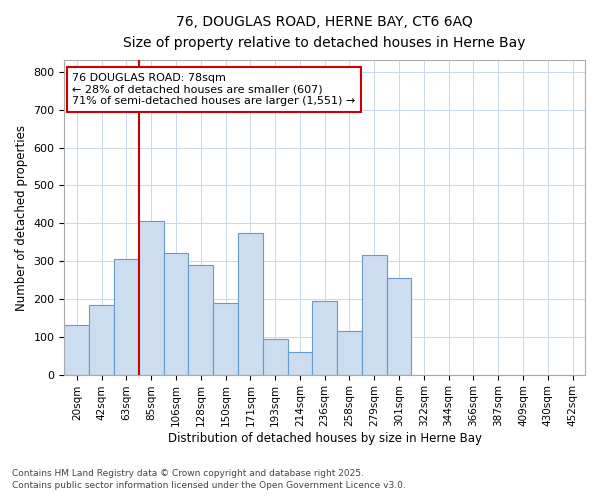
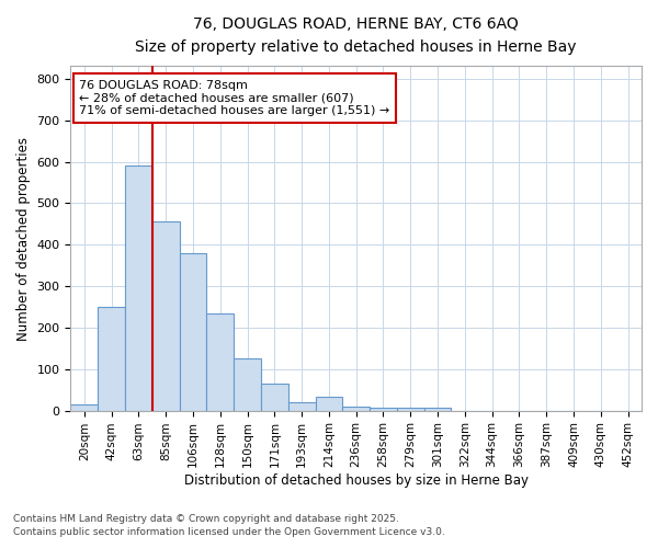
20sqm: 130 -> 15
42sqm: 185 -> 250
63sqm: 305 -> 590
85sqm: 405 -> 455
106sqm: 320 -> 380
128sqm: 290 -> 235
150sqm: 190 -> 125
171sqm: 375 -> 65
193sqm: 95 -> 20
214sqm: 60 -> 32
236sqm: 195 -> 10
258sqm: 115 -> 8
279sqm: 315 -> 8
301sqm: 255 -> 8
